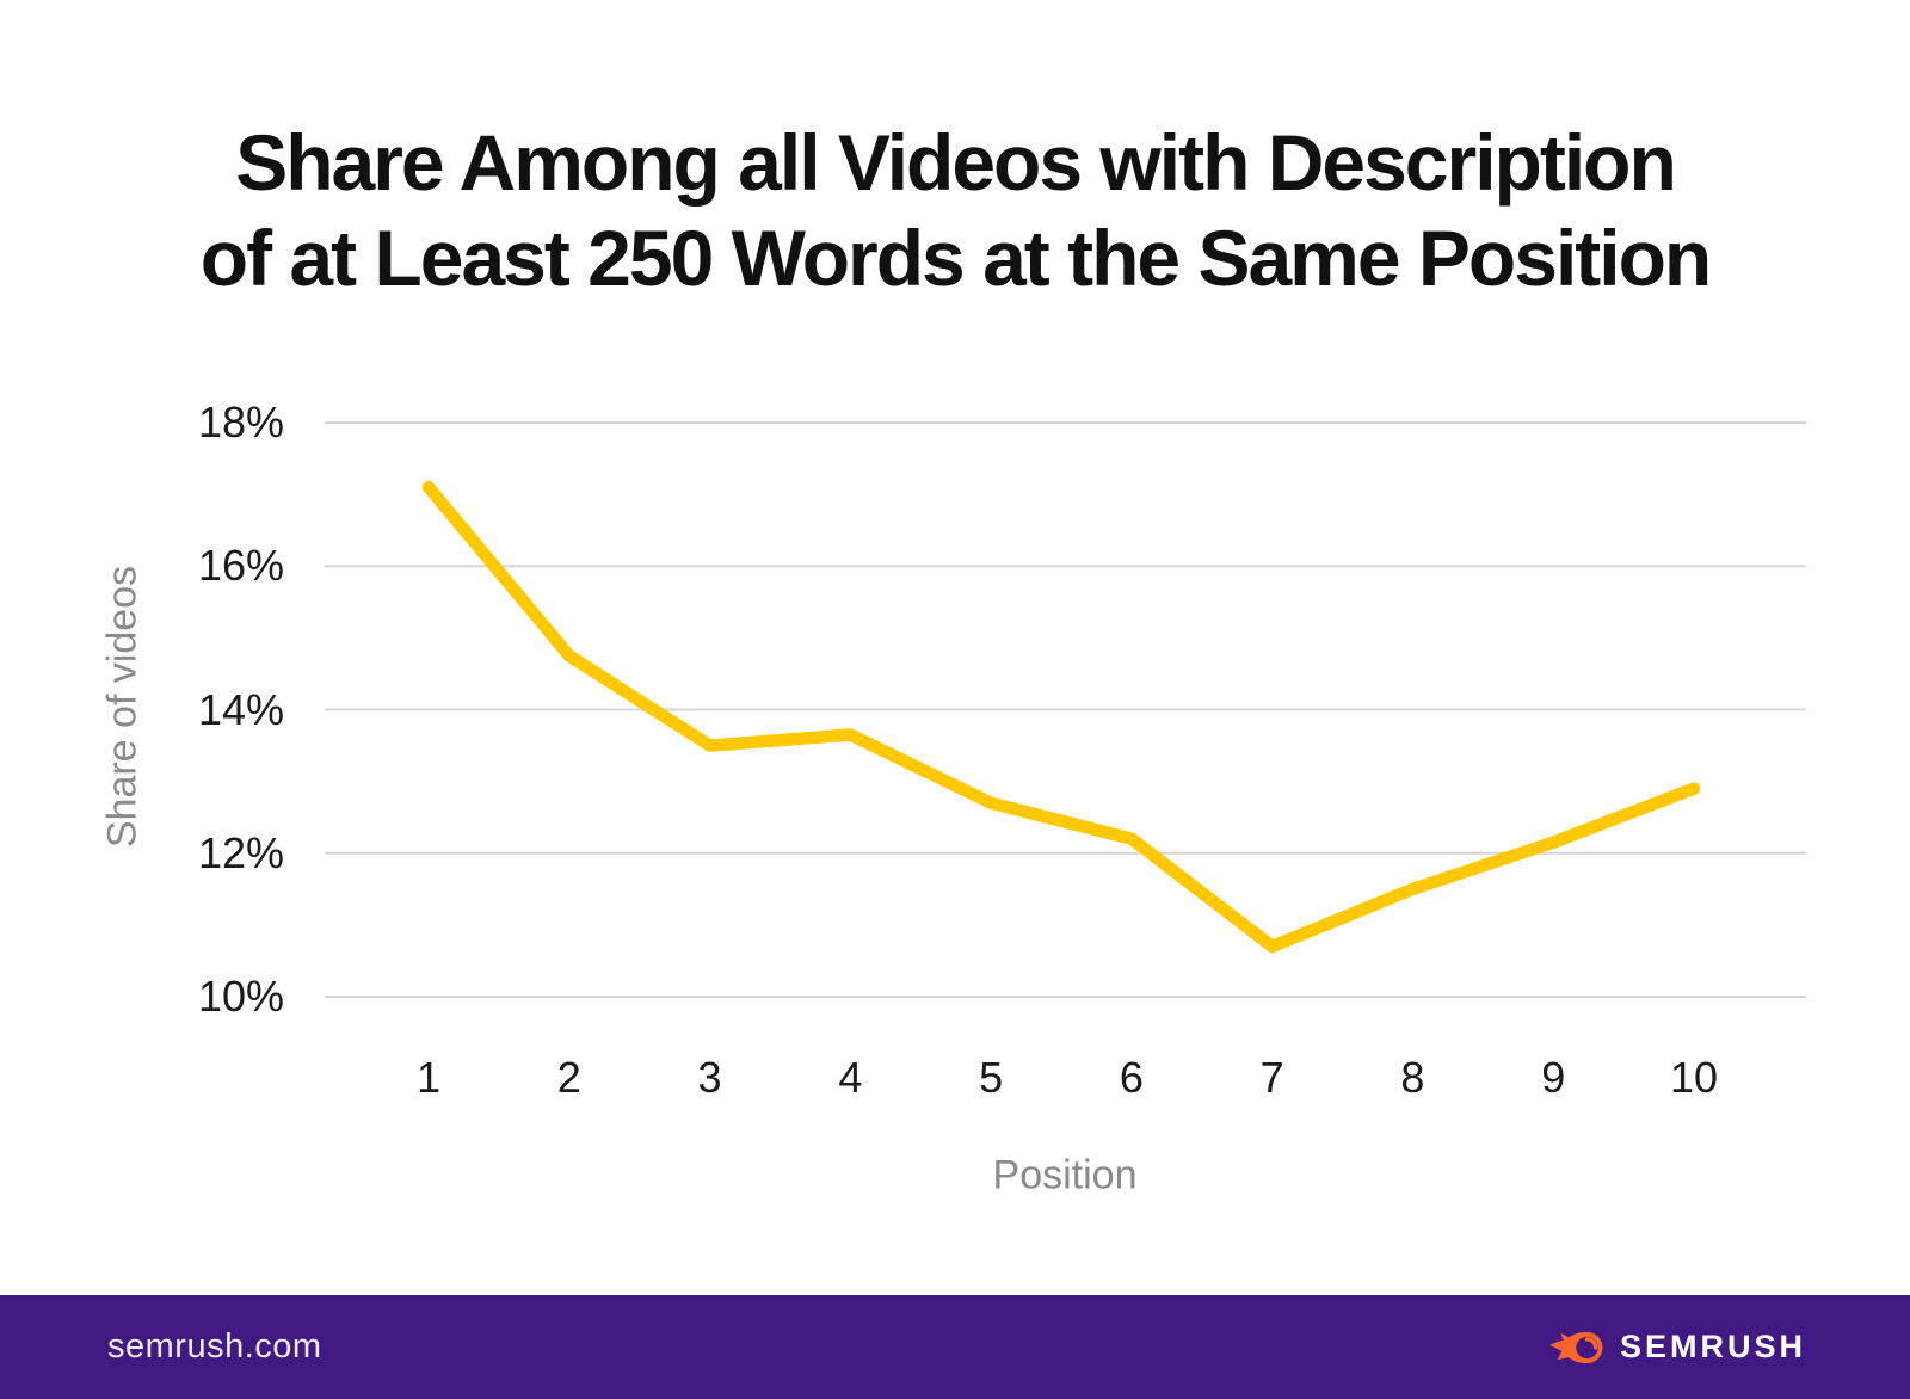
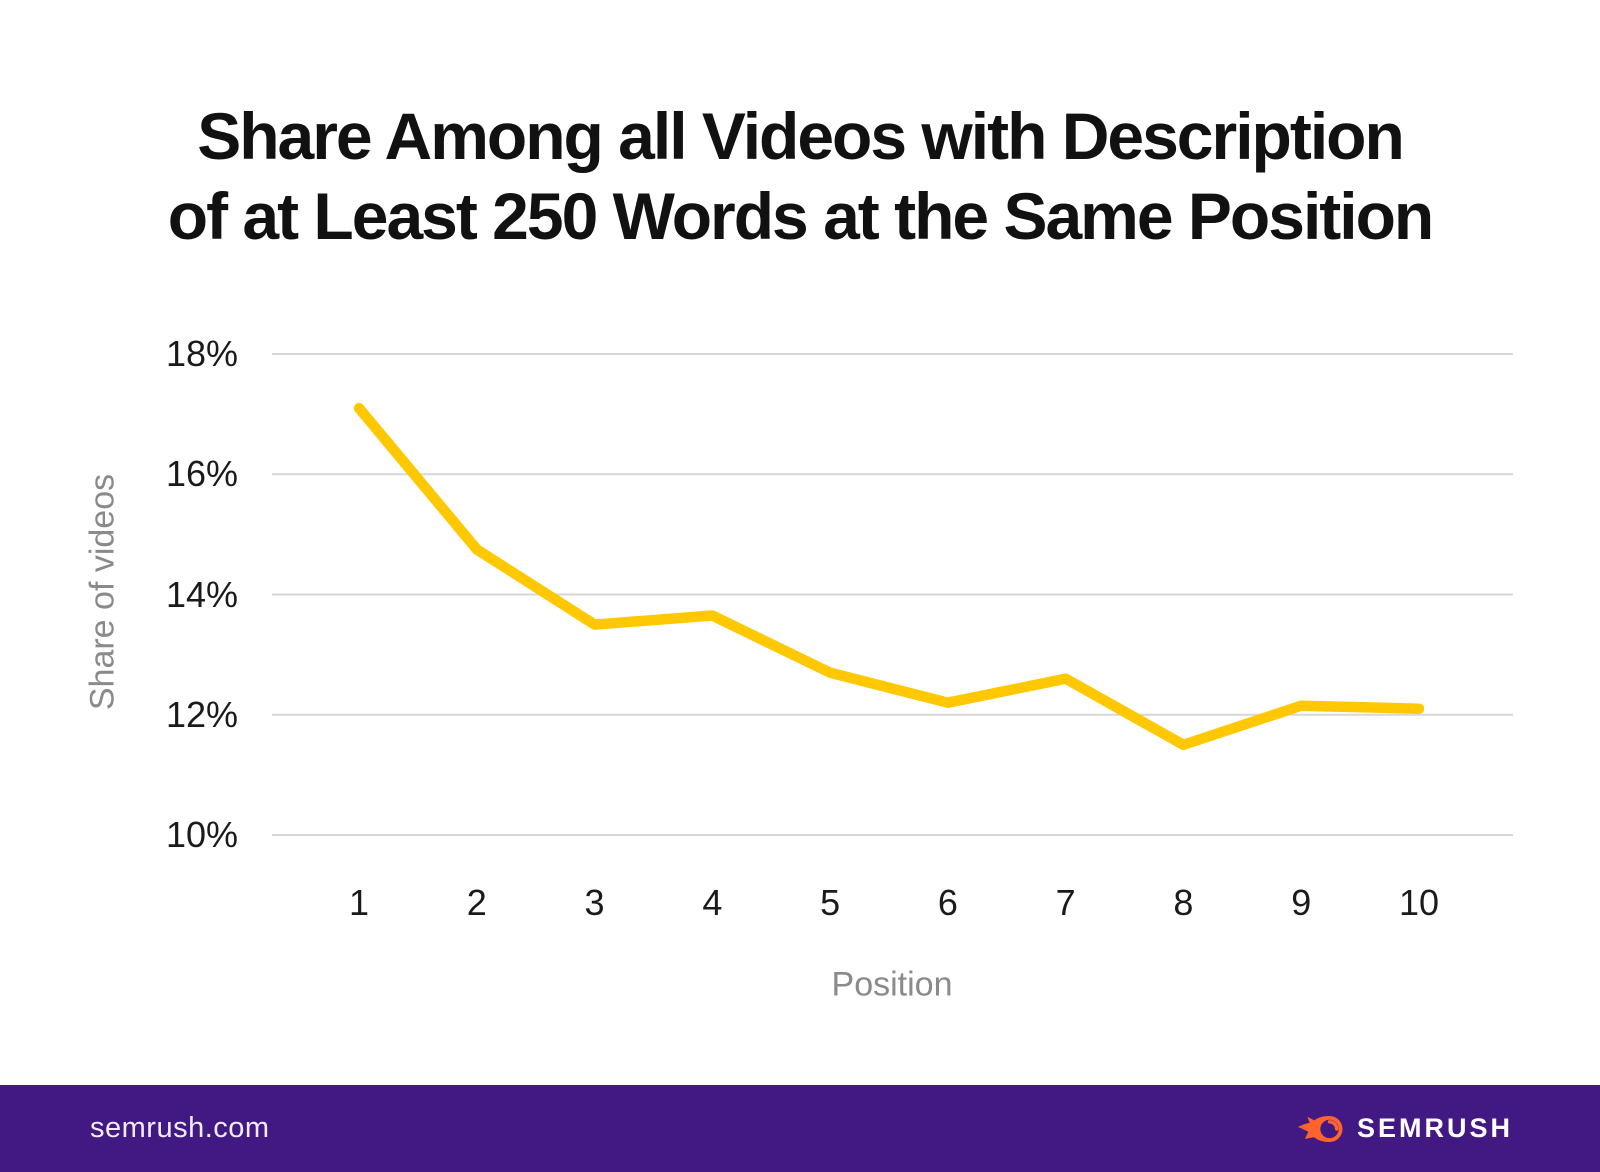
7: 10.7% -> 12.6%
10: 12.9% -> 12.1%
